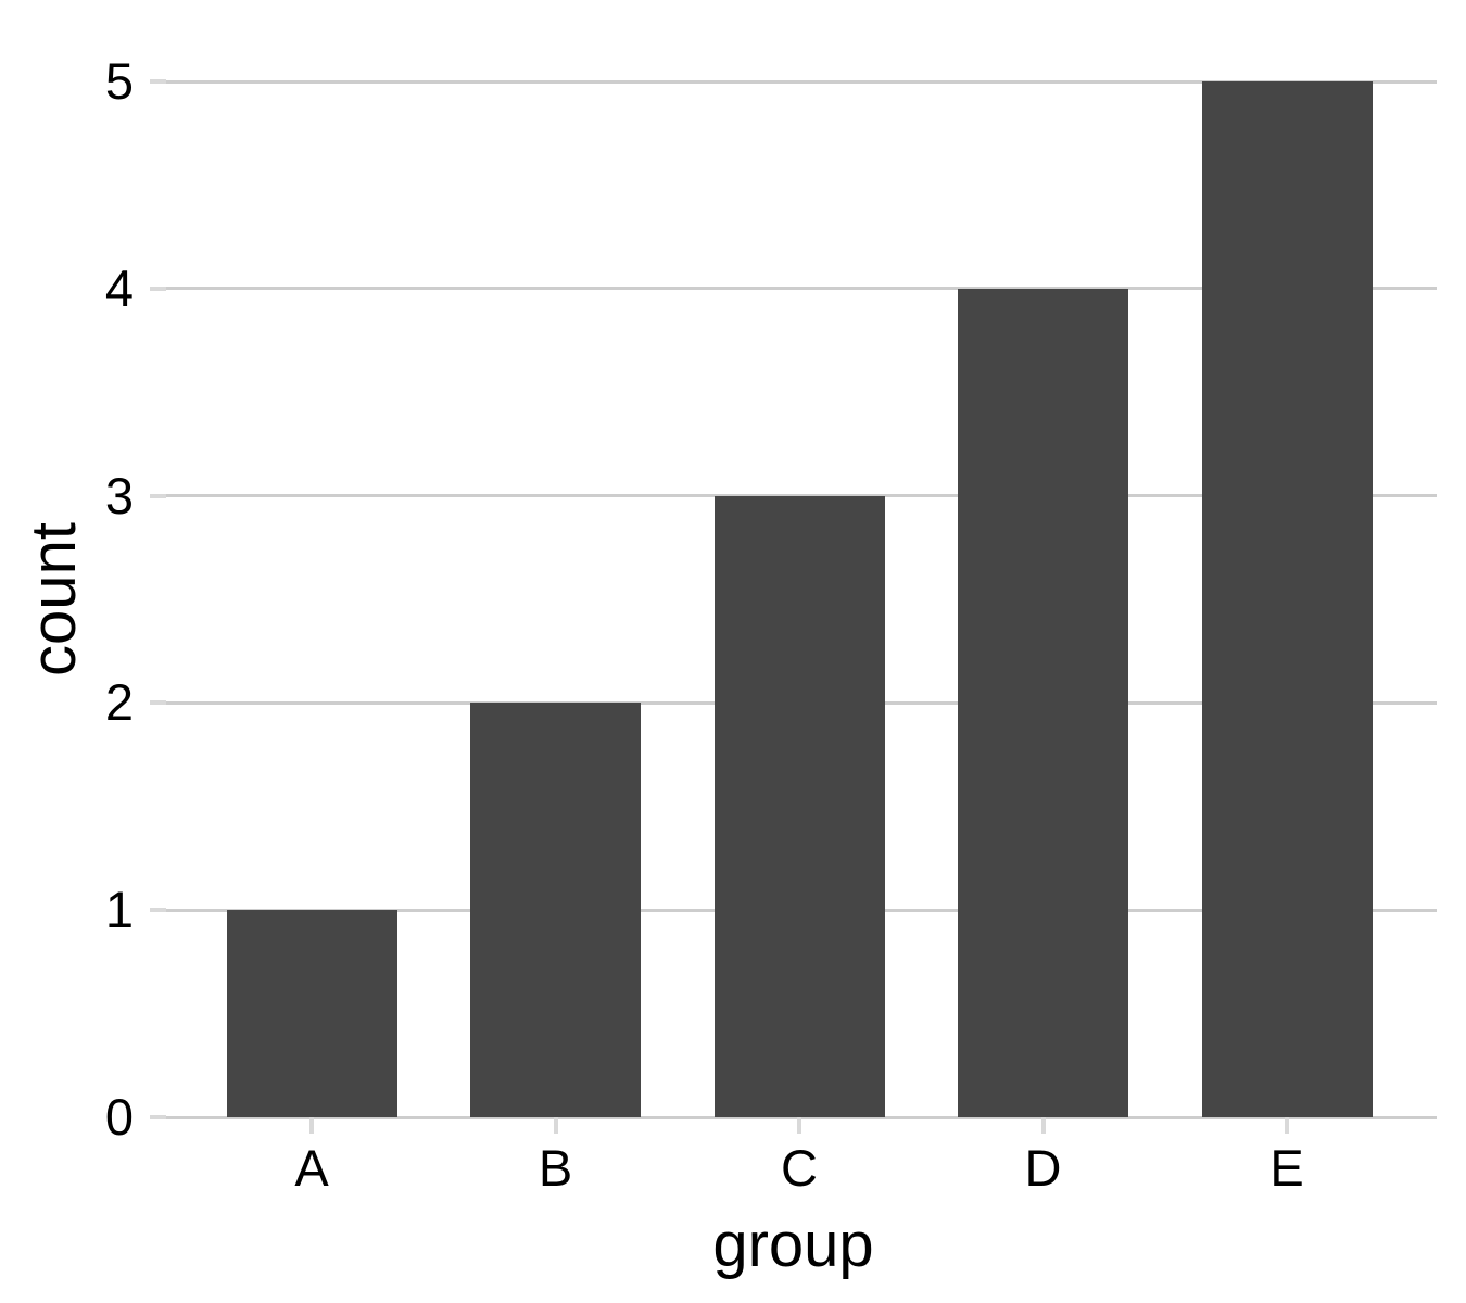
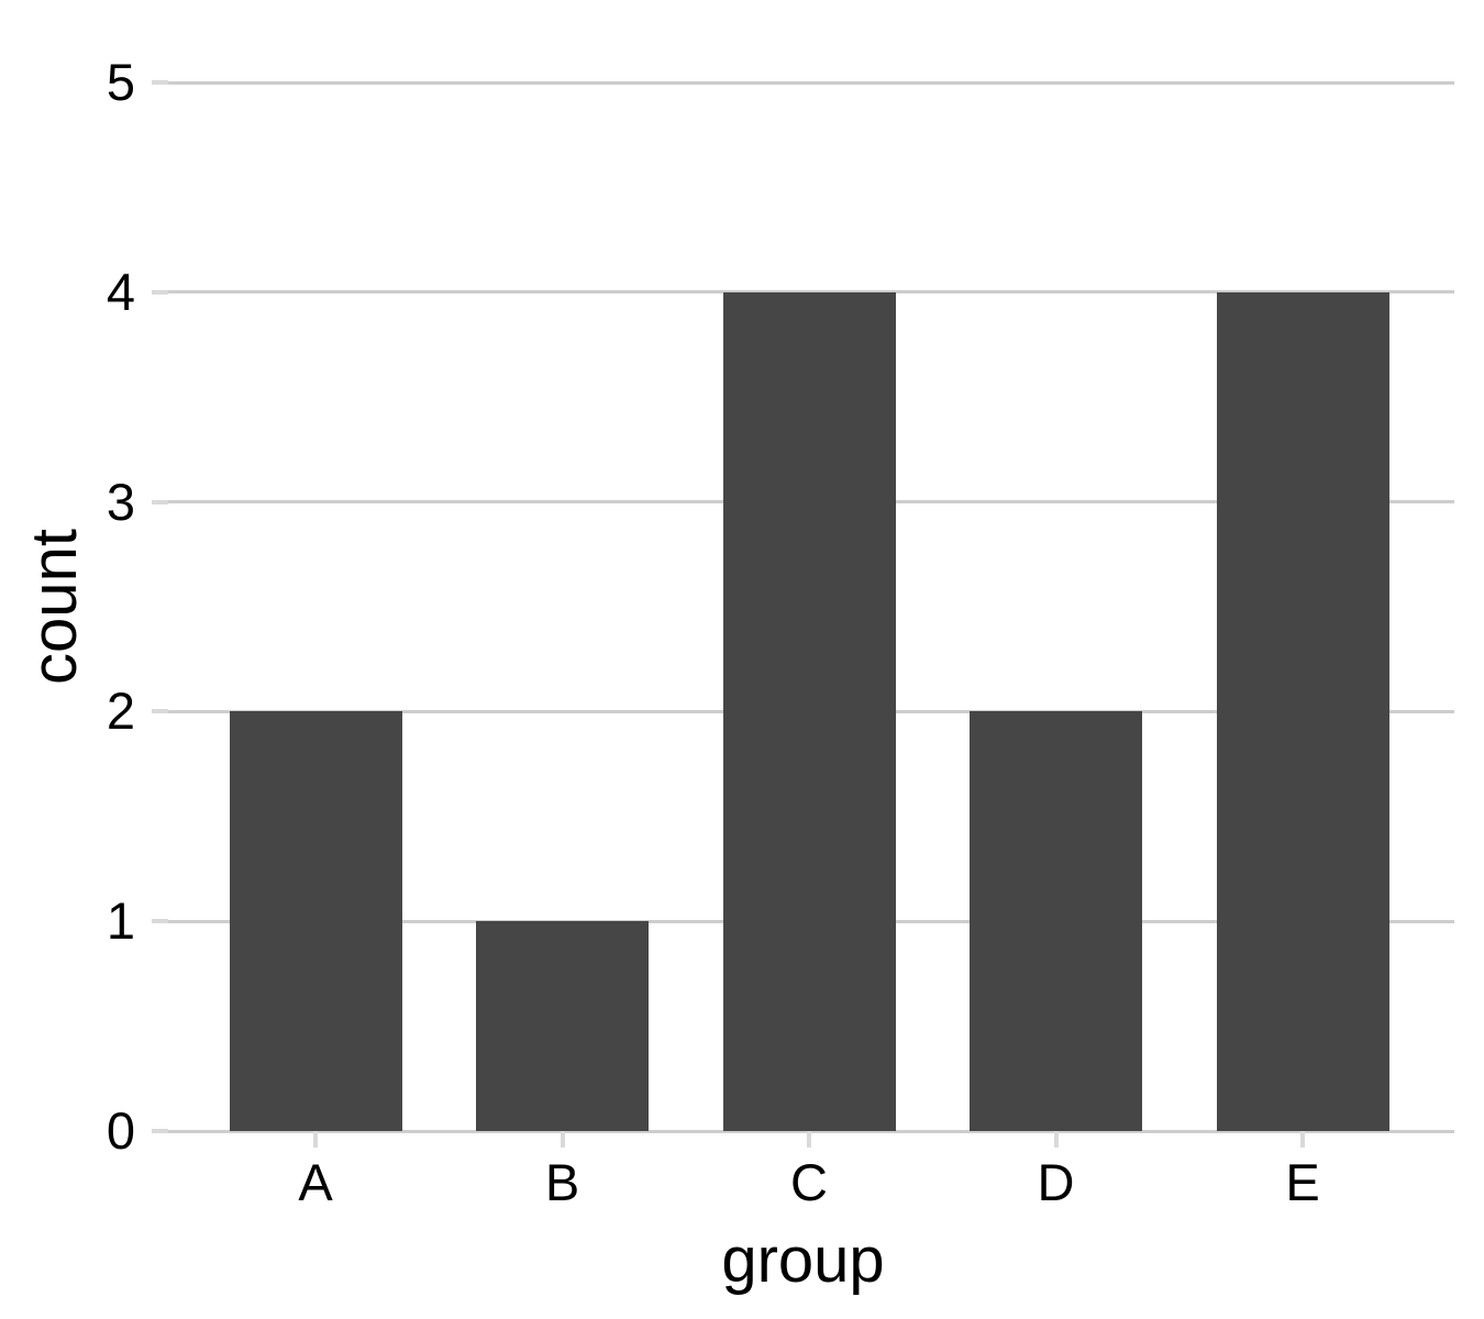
A: 1 -> 2
B: 2 -> 1
C: 3 -> 4
D: 4 -> 2
E: 5 -> 4
